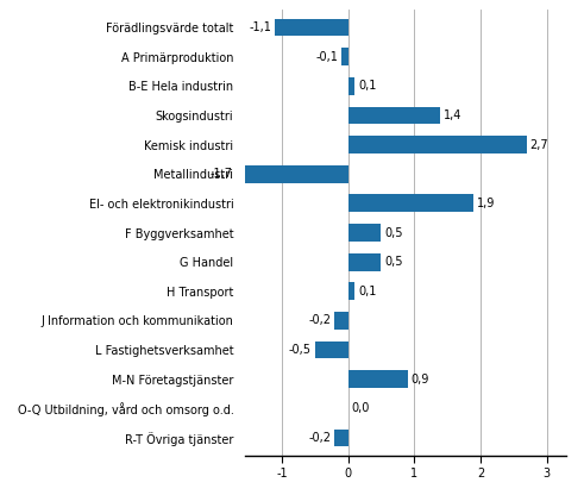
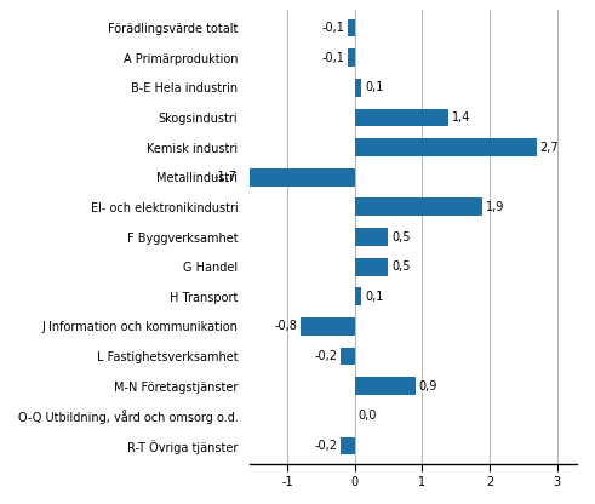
Förädlingsvärde totalt: -1,1 -> -0,1
J Information och kommunikation: -0,2 -> -0,8
L Fastighetsverksamhet: -0,5 -> -0,2
